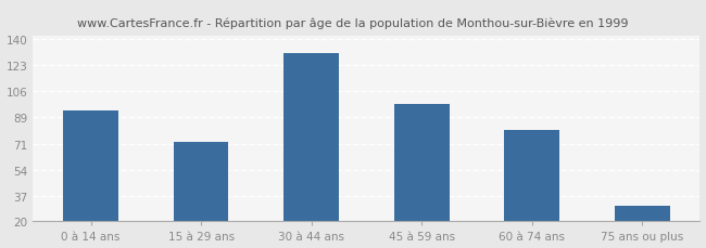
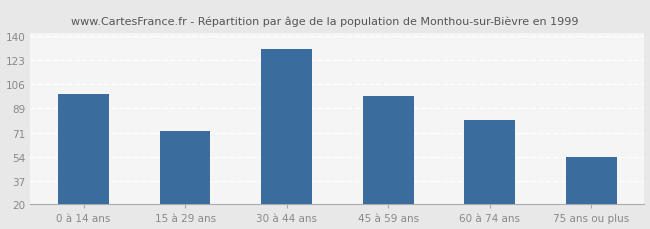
0 à 14 ans: 93 -> 99
75 ans ou plus: 30 -> 54
